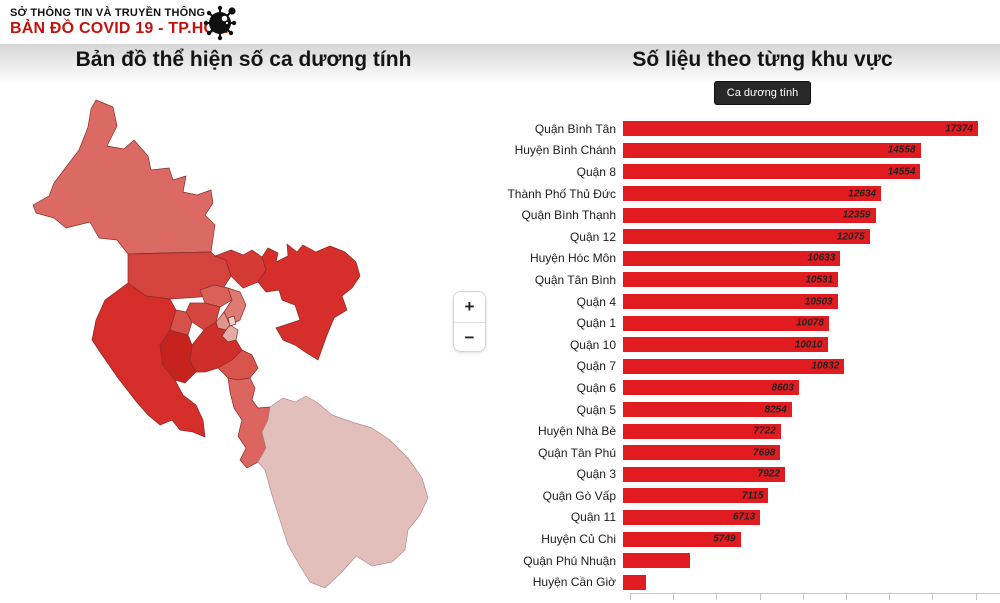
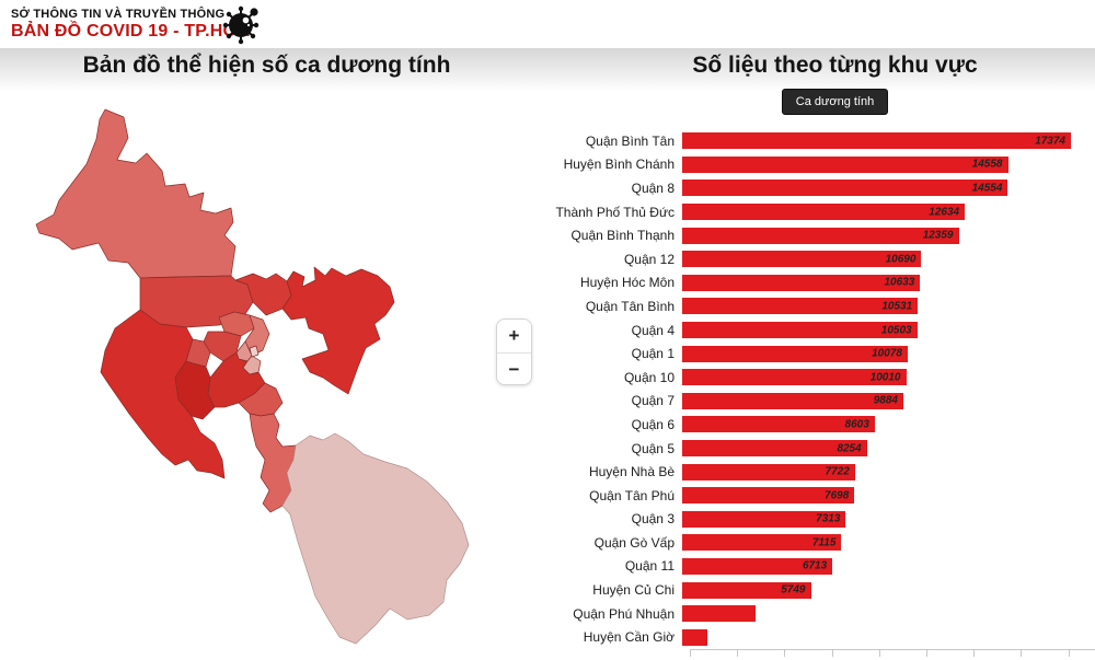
Quận 12: 12075 -> 10690
Quận 7: 10832 -> 9884
Quận 3: 7922 -> 7313
